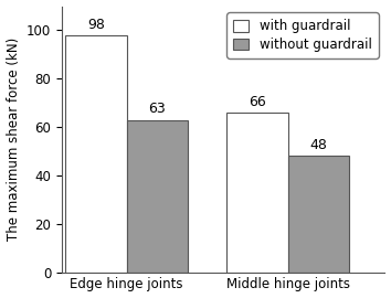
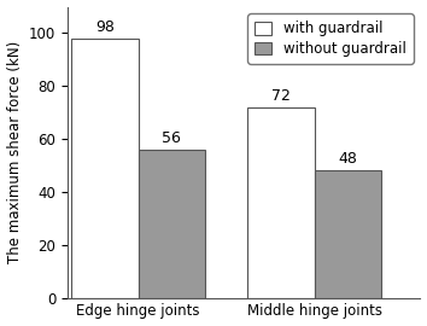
without guardrail/Edge hinge joints: 63 -> 56
with guardrail/Middle hinge joints: 66 -> 72
